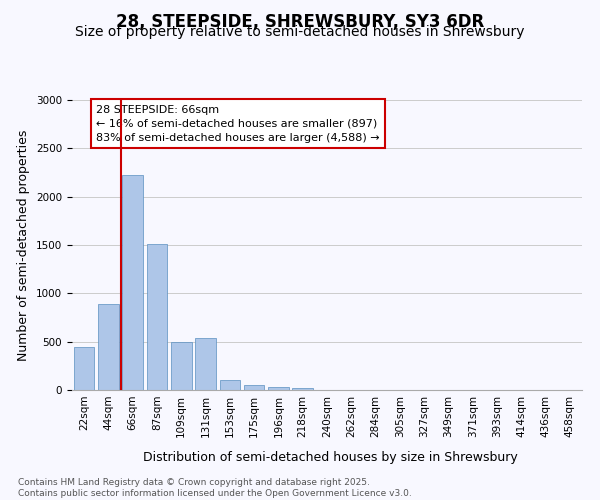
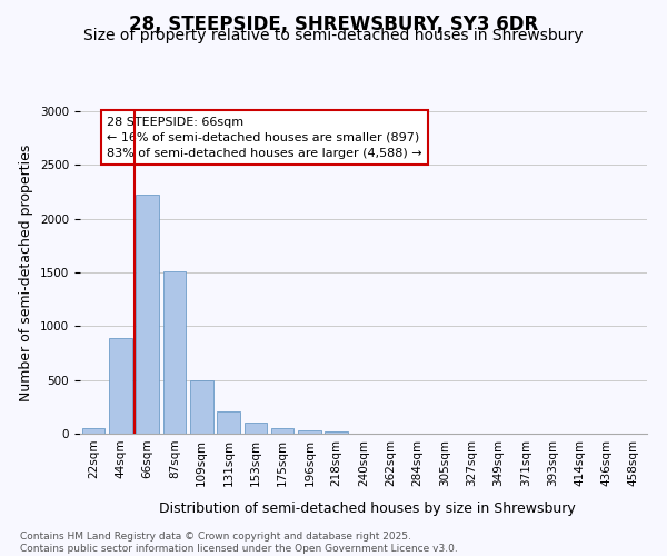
22sqm: 440 -> 50
131sqm: 540 -> 210
